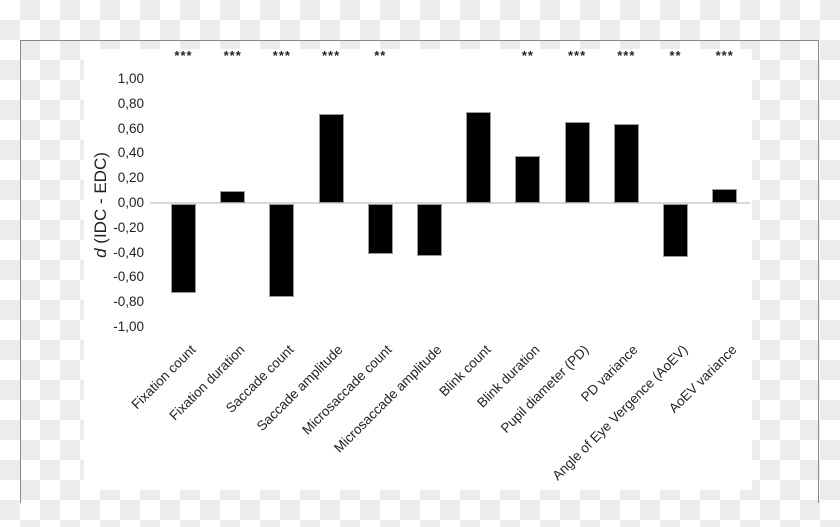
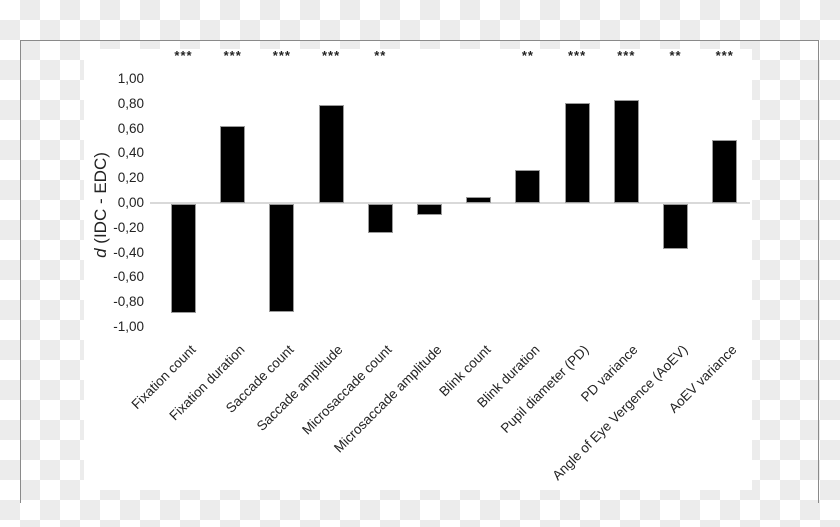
Fixation count: -0,72 -> -0,88
Fixation duration: 0,10 -> 0,62
Saccade count: -0,75 -> -0,87
Saccade amplitude: 0,72 -> 0,79
Microsaccade count: -0,40 -> -0,23
Microsaccade amplitude: -0,42 -> -0,09
Blink count: 0,73 -> 0,05
Blink duration: 0,38 -> 0,27
Pupil diameter (PD): 0,65 -> 0,81
PD variance: 0,64 -> 0,83
Angle of Eye Vergence (AoEV): -0,43 -> -0,36
AoEV variance: 0,11 -> 0,51
